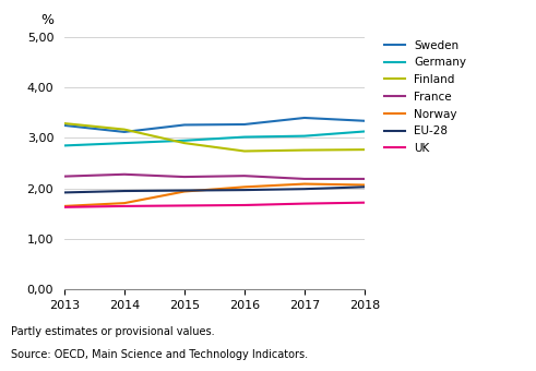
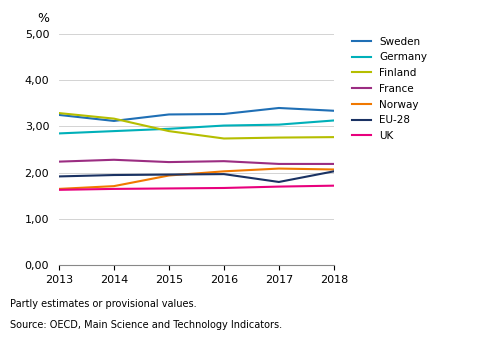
EU-28/2017: 1,99 -> 1,80
